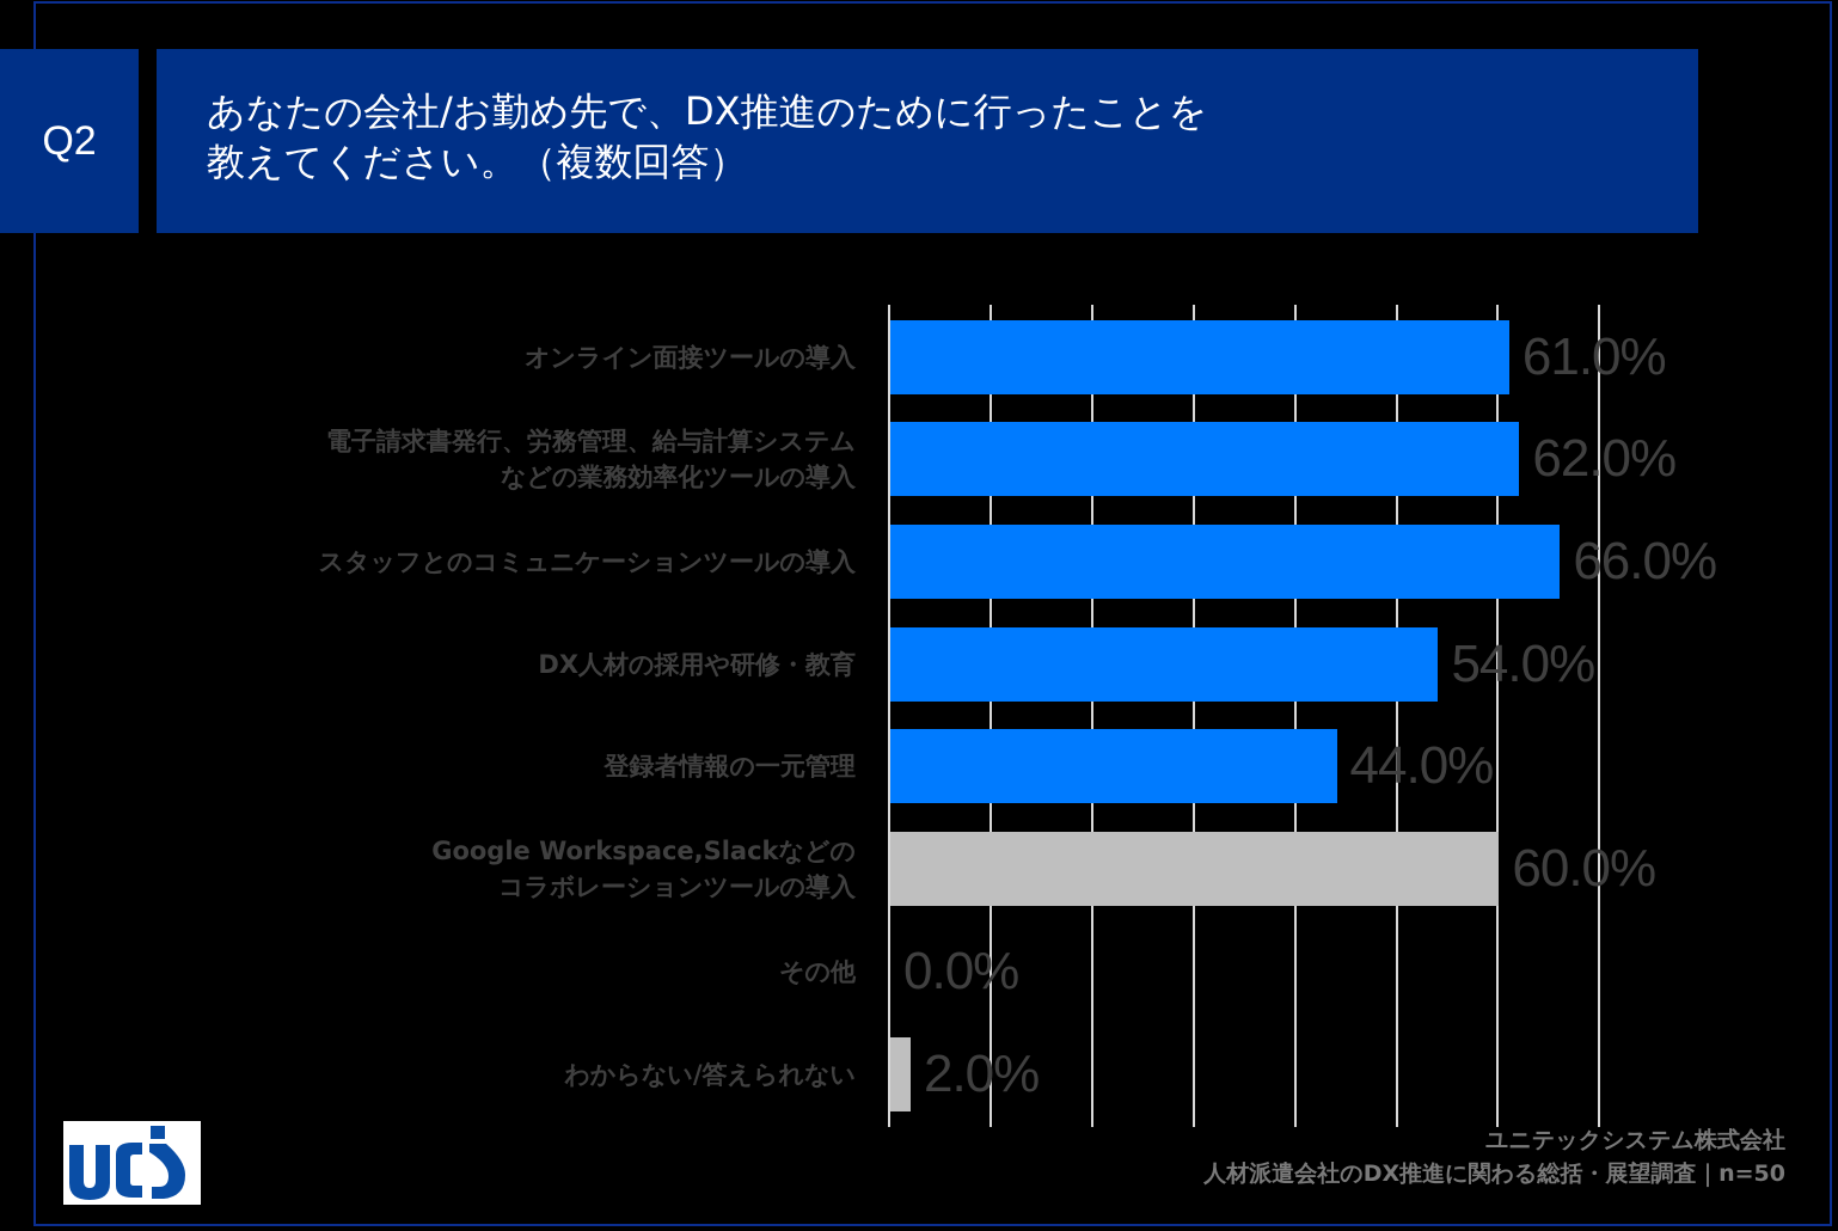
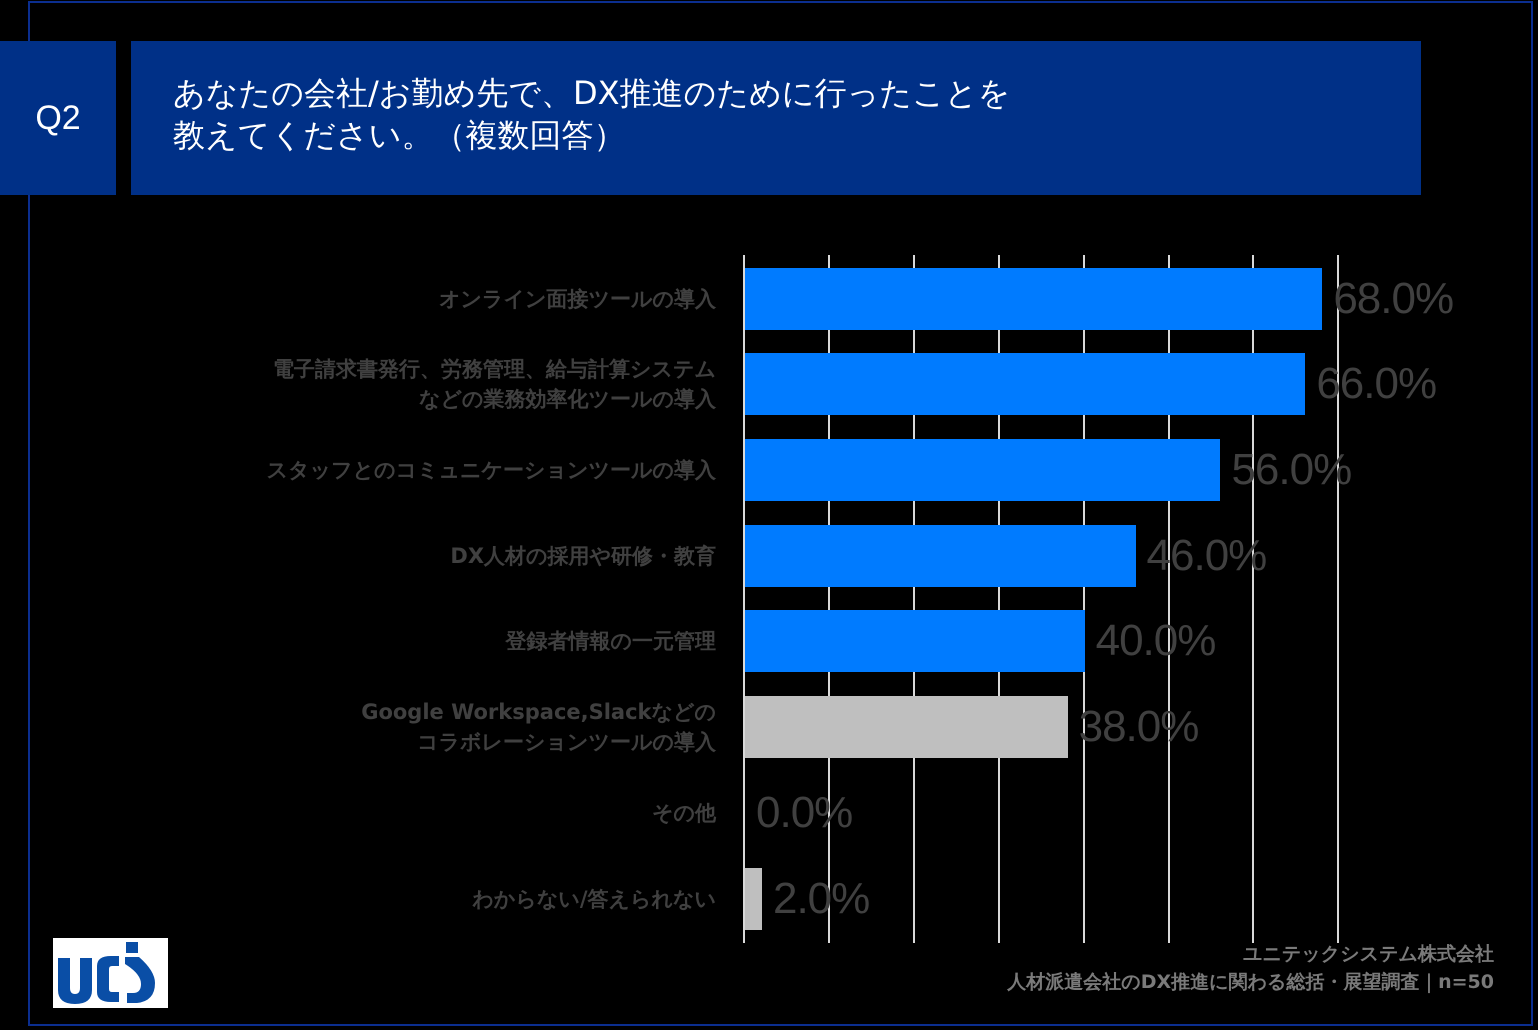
オンライン面接ツールの導入: 61.0% -> 68.0%
電子請求書発行、労務管理、給与計算システムなどの業務効率化ツールの導入: 62.0% -> 66.0%
スタッフとのコミュニケーションツールの導入: 66.0% -> 56.0%
DX人材の採用や研修・教育: 54.0% -> 46.0%
登録者情報の一元管理: 44.0% -> 40.0%
Google Workspace,Slackなどのコラボレーションツールの導入: 60.0% -> 38.0%
